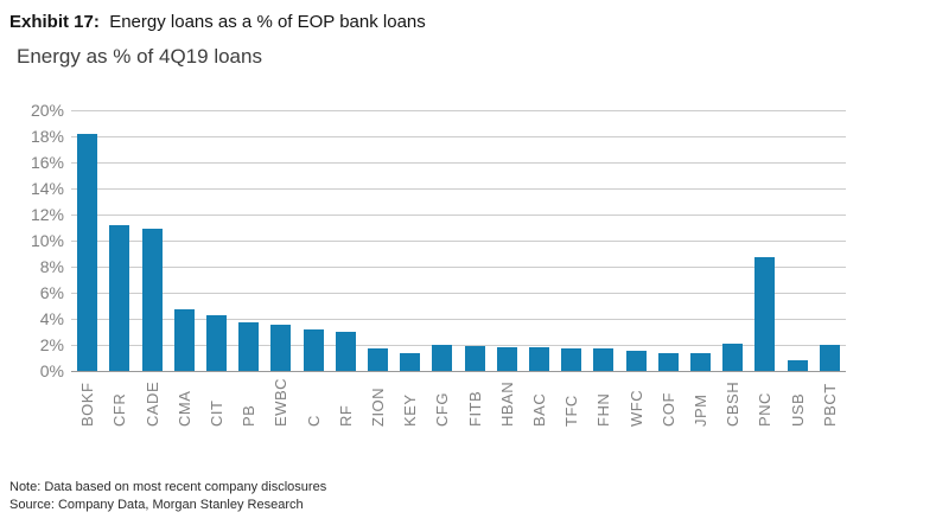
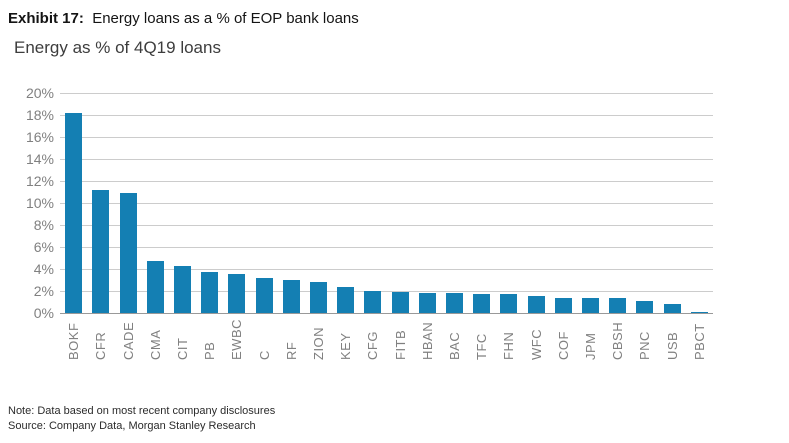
ZION: 1.7% -> 2.8%
KEY: 1.4% -> 2.4%
CBSH: 2.1% -> 1.4%
PNC: 8.7% -> 1.1%
PBCT: 2.0% -> 0.1%
